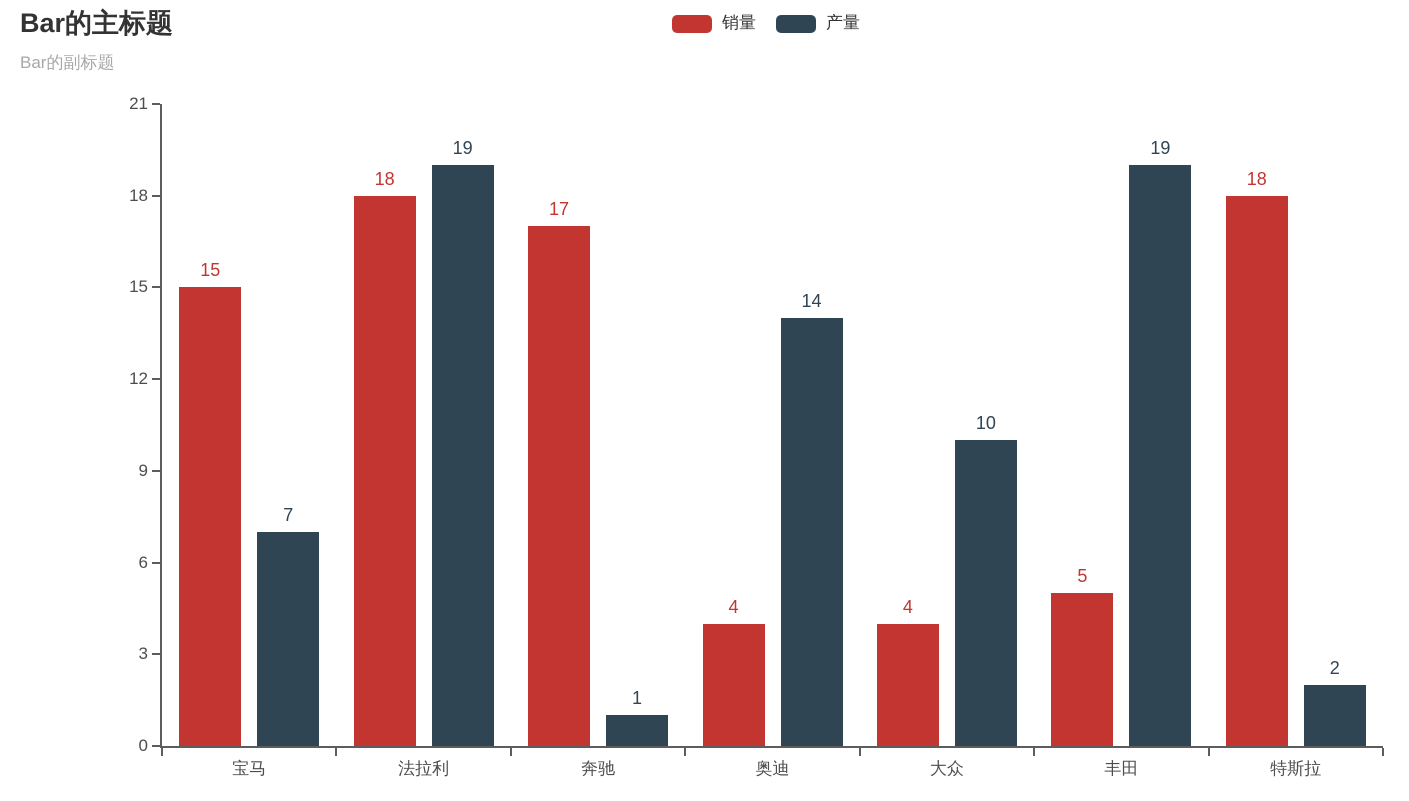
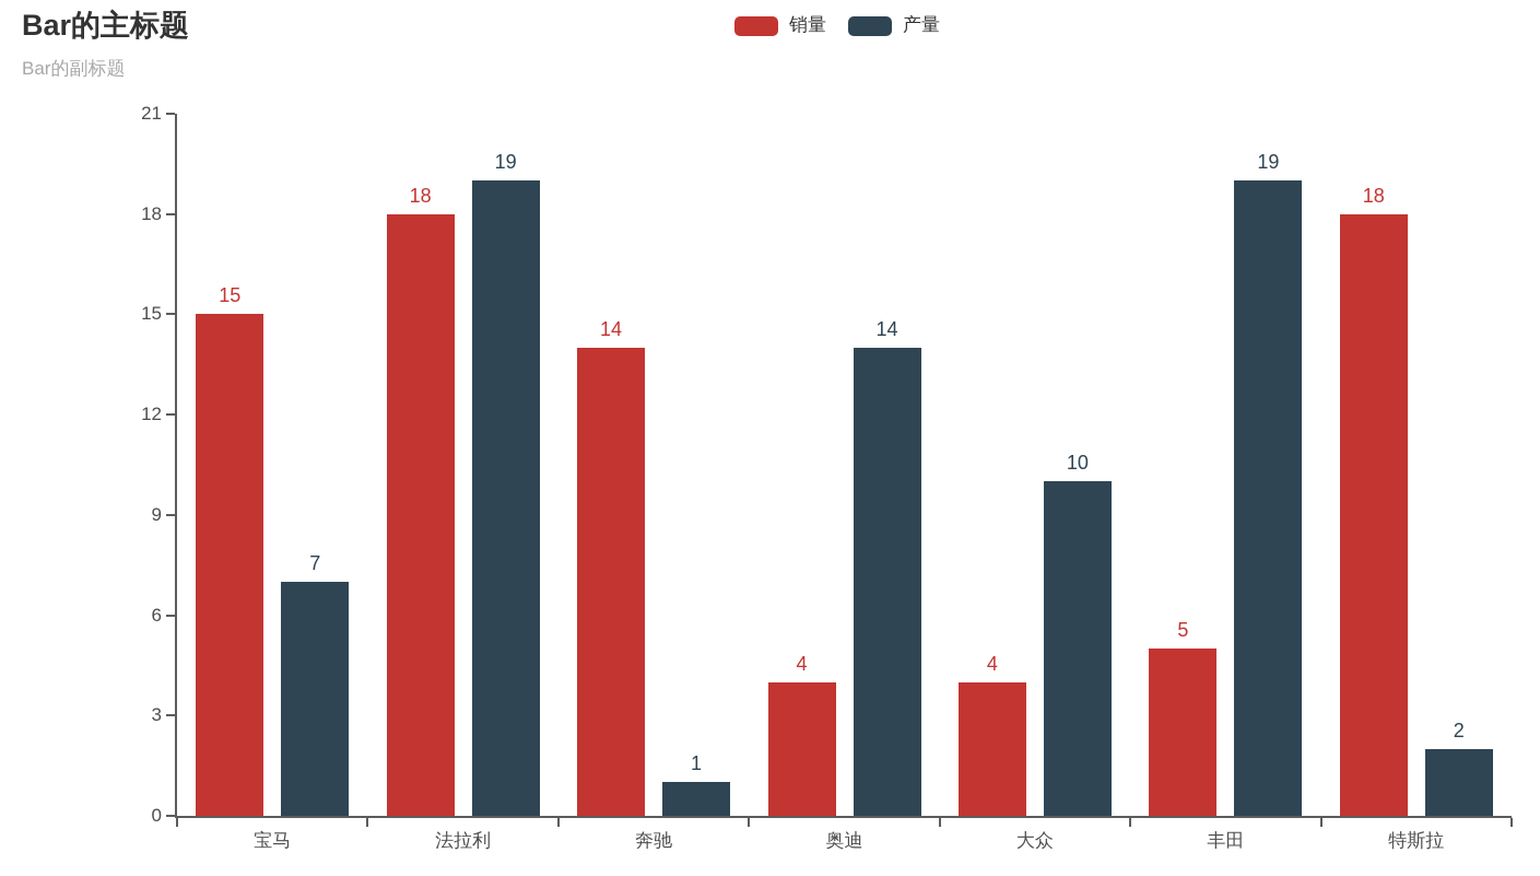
销量/奔驰: 17 -> 14
